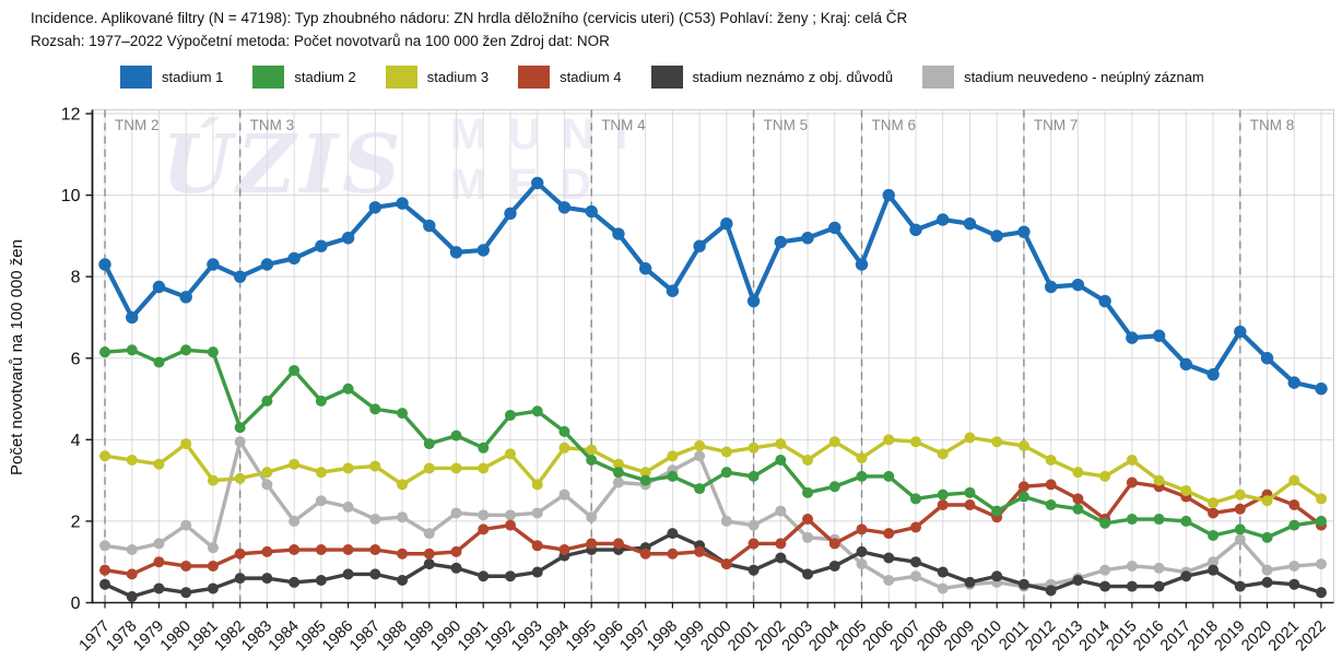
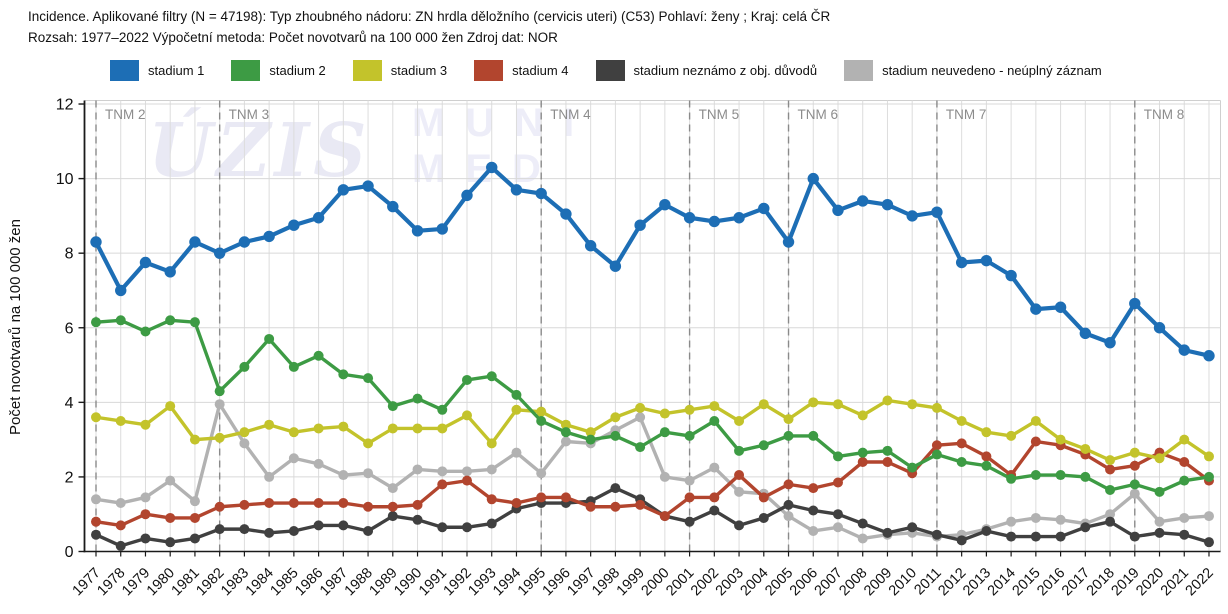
stadium 1/2001: 7.4 -> 8.9
